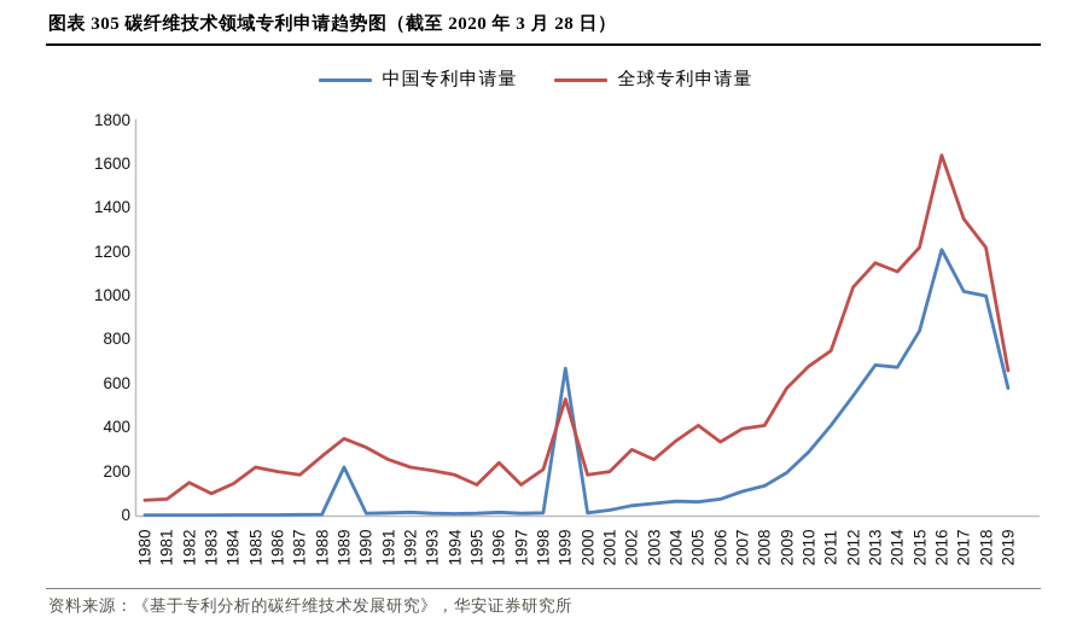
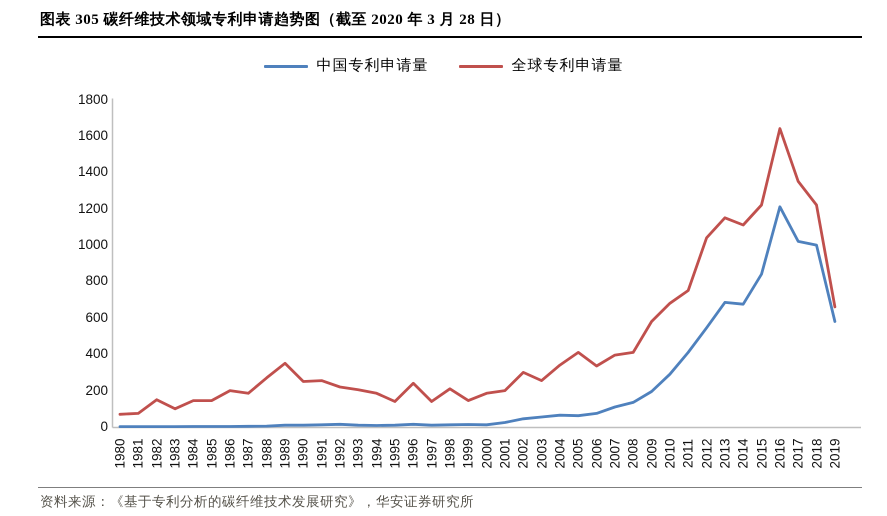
全球专利申请量/1985: 220 -> 140
中国专利申请量/1989: 220 -> 10
全球专利申请量/1990: 310 -> 250
中国专利申请量/1999: 670 -> 10
全球专利申请量/1999: 530 -> 140
